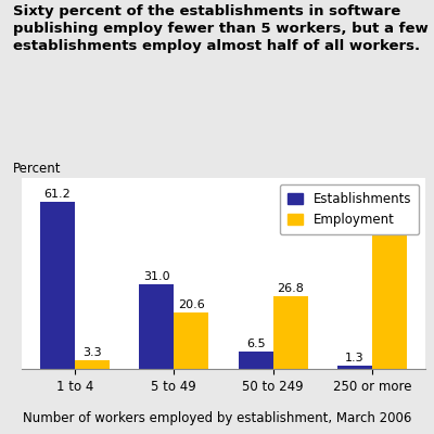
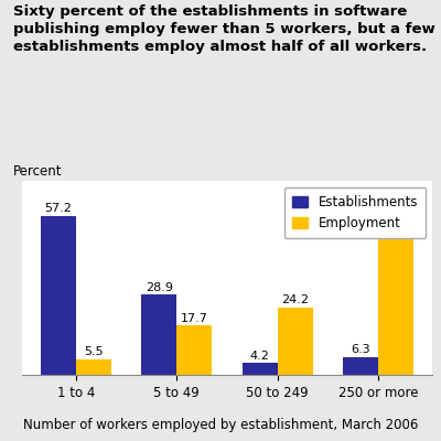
Establishments/1 to 4: 61.2 -> 57.2
Employment/1 to 4: 3.3 -> 5.5
Establishments/5 to 49: 31.0 -> 28.9
Employment/5 to 49: 20.6 -> 17.7
Establishments/50 to 249: 6.5 -> 4.2
Employment/50 to 249: 26.8 -> 24.2
Establishments/250 or more: 1.3 -> 6.3
